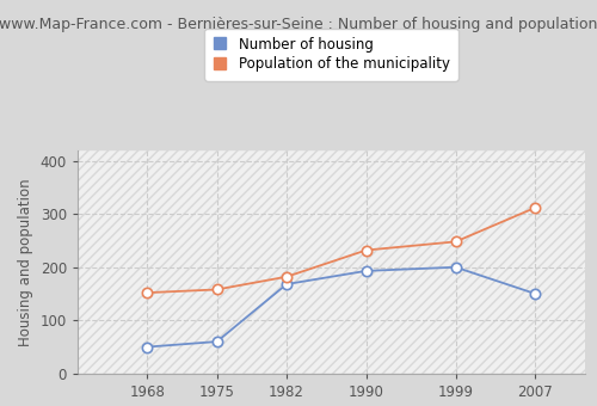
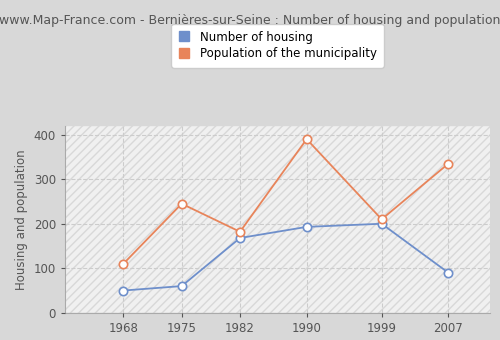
Population of the municipality/1968: 152 -> 110
Population of the municipality/1975: 158 -> 245
Population of the municipality/1990: 232 -> 390
Population of the municipality/1999: 248 -> 210
Number of housing/2007: 150 -> 90
Population of the municipality/2007: 312 -> 335
